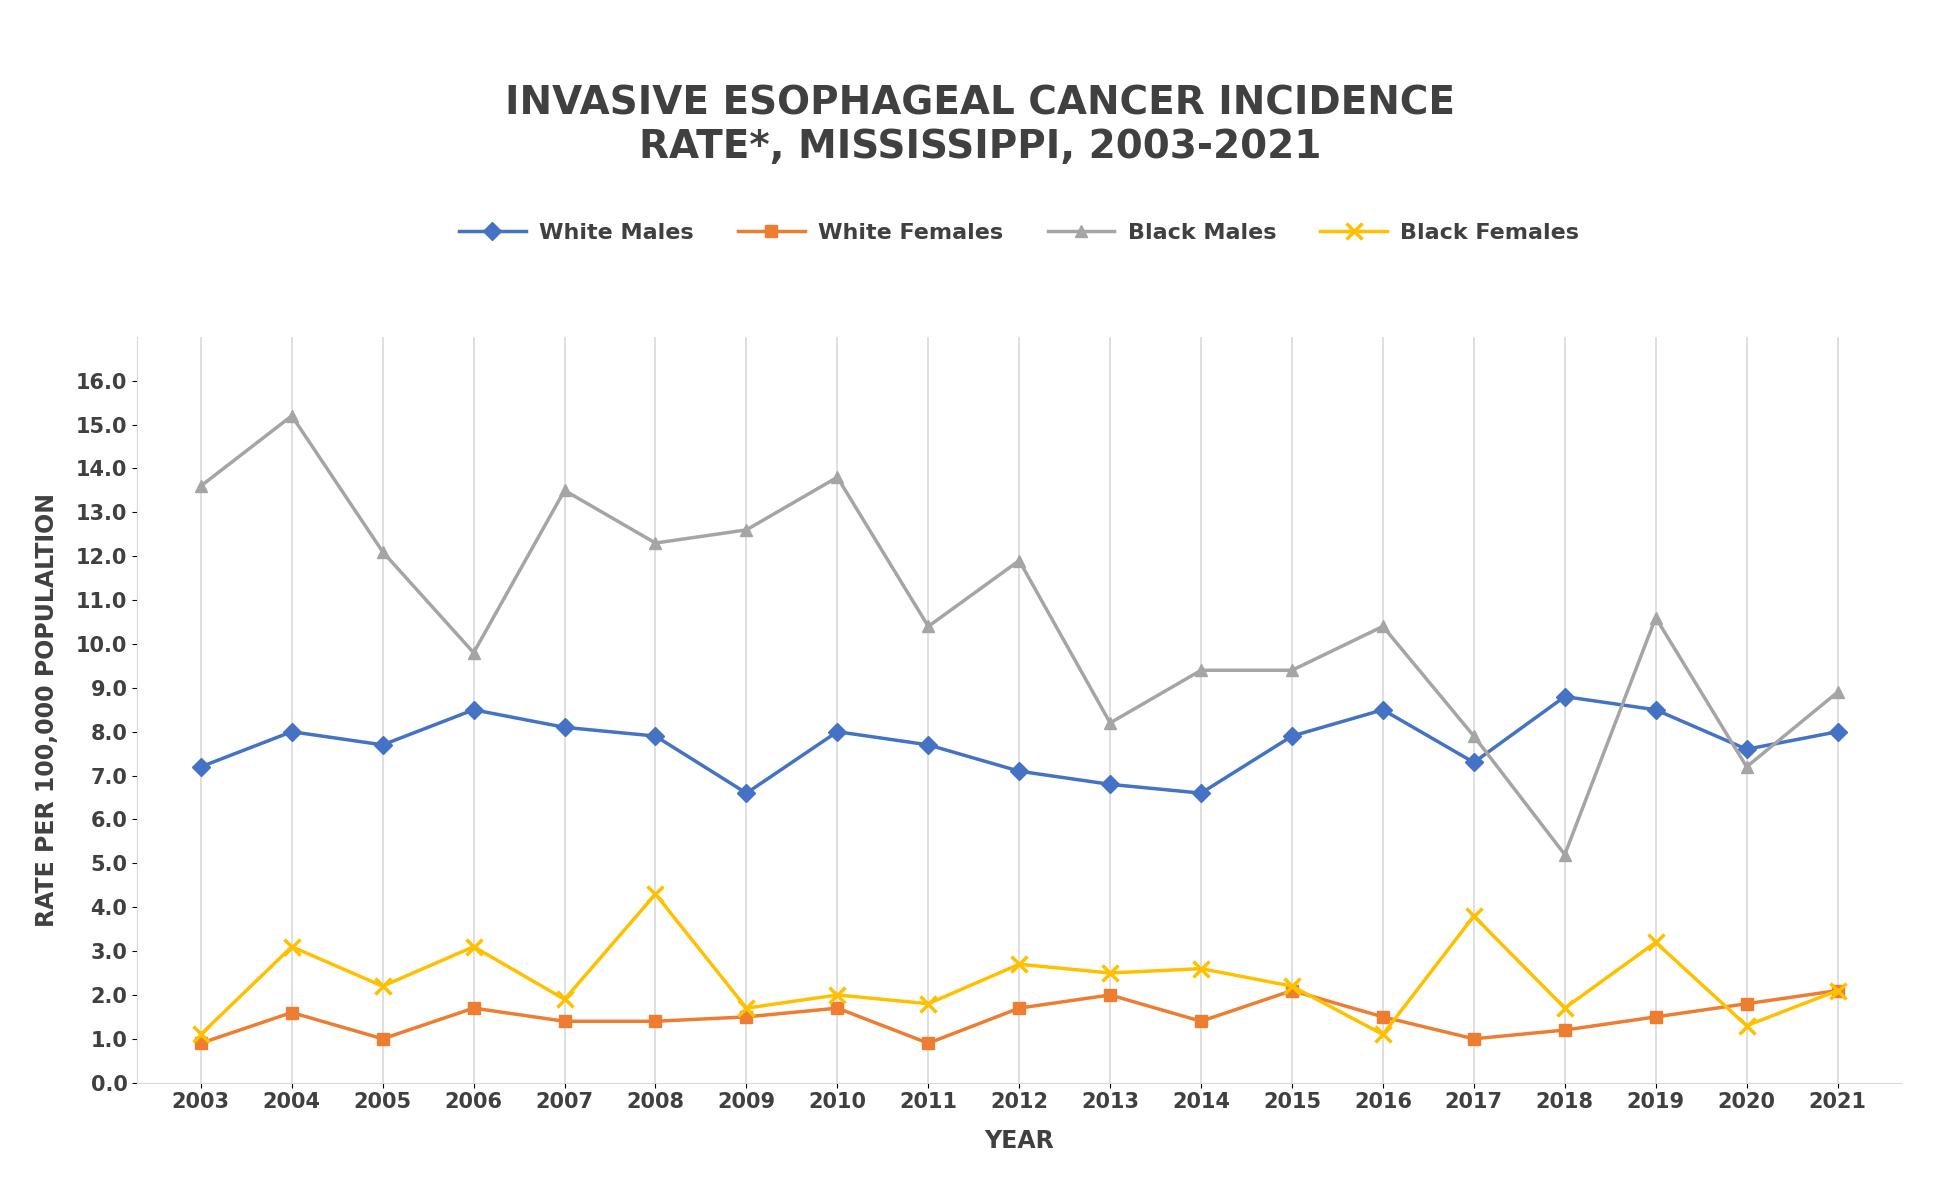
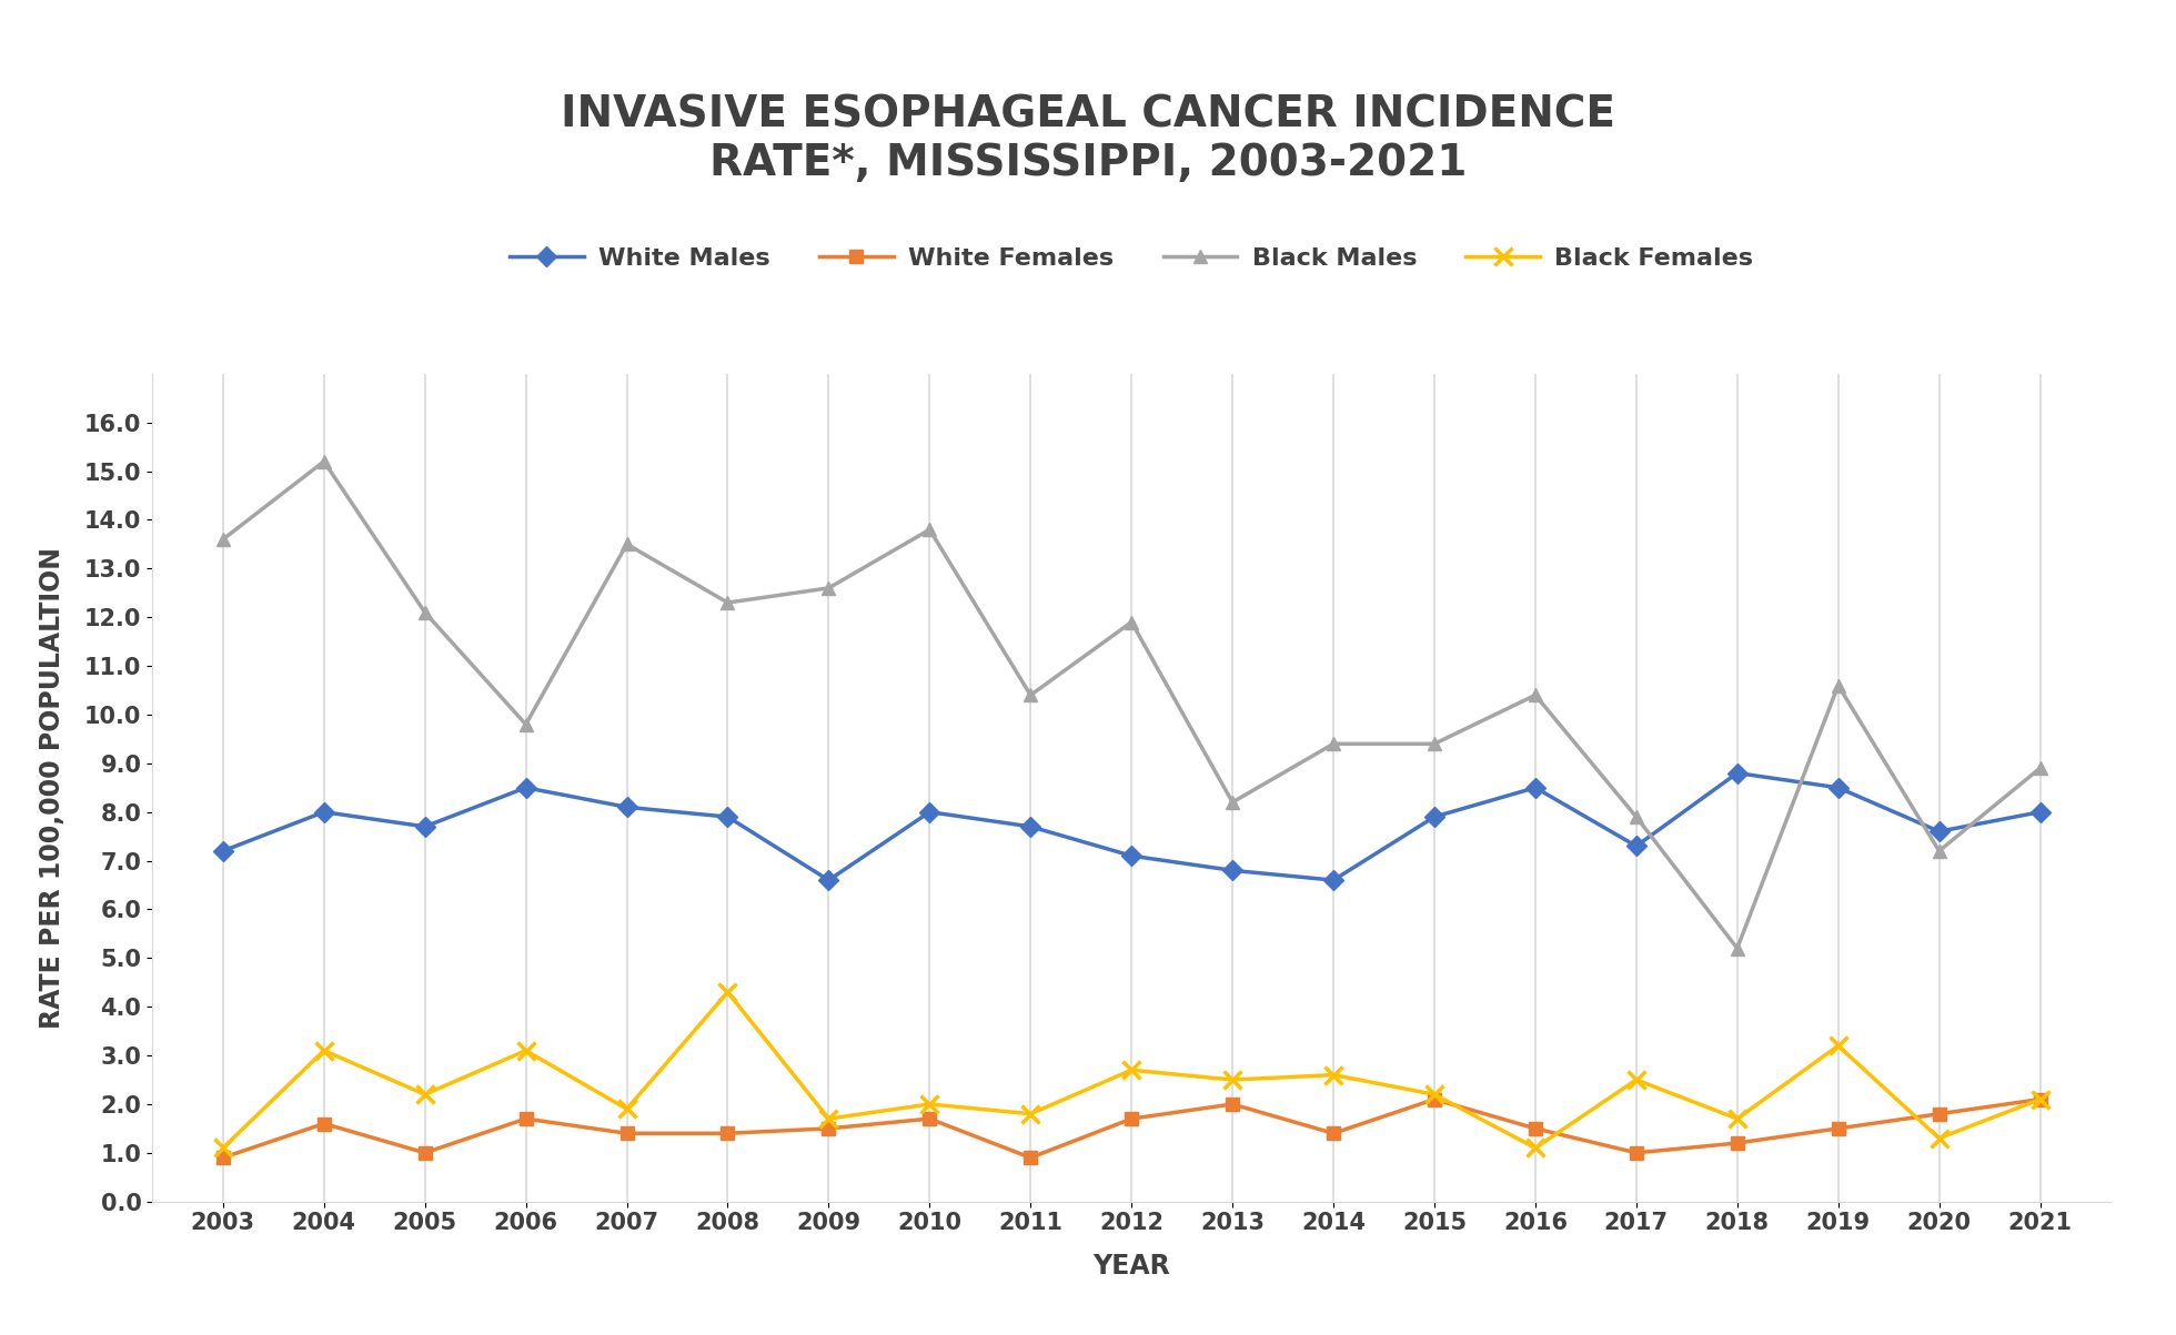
Black Females/2017: 3.8 -> 2.5
